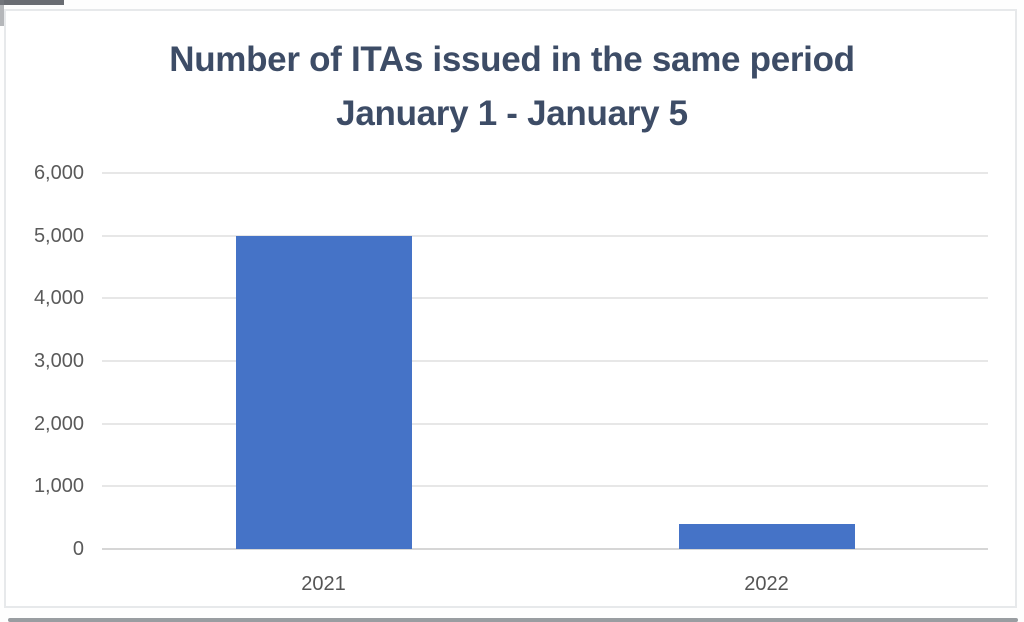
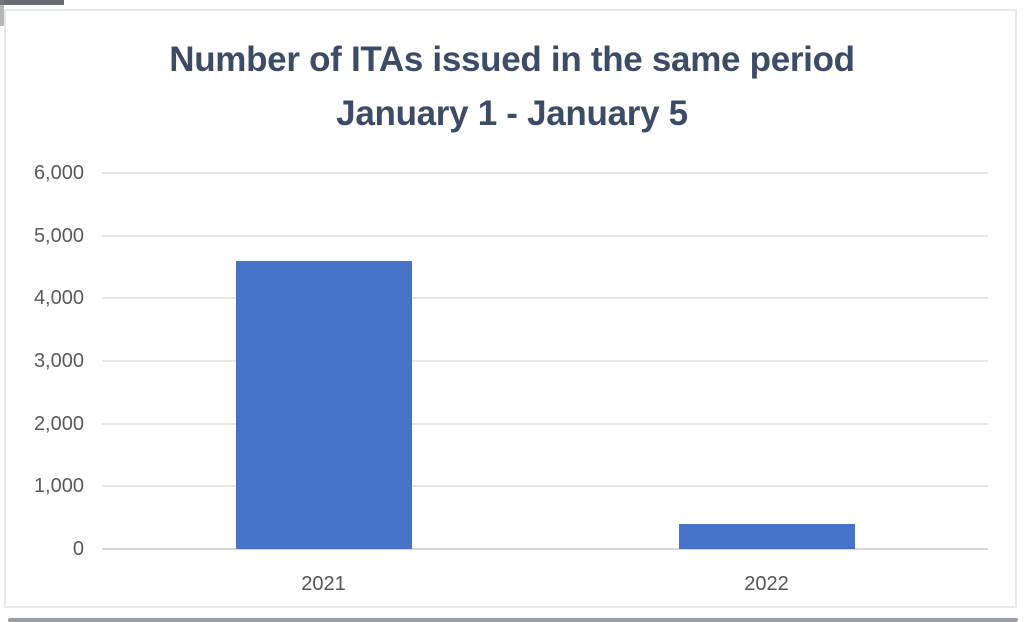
2021: 5000 -> 4600
